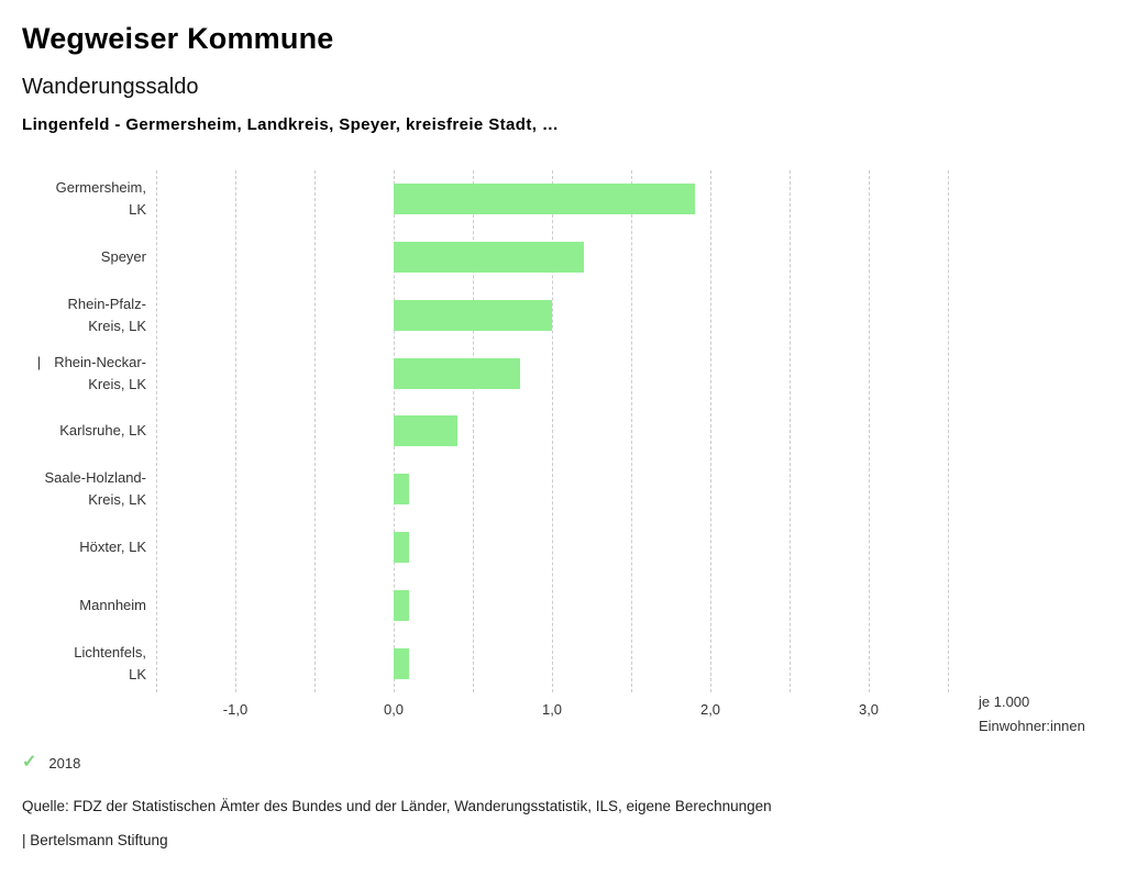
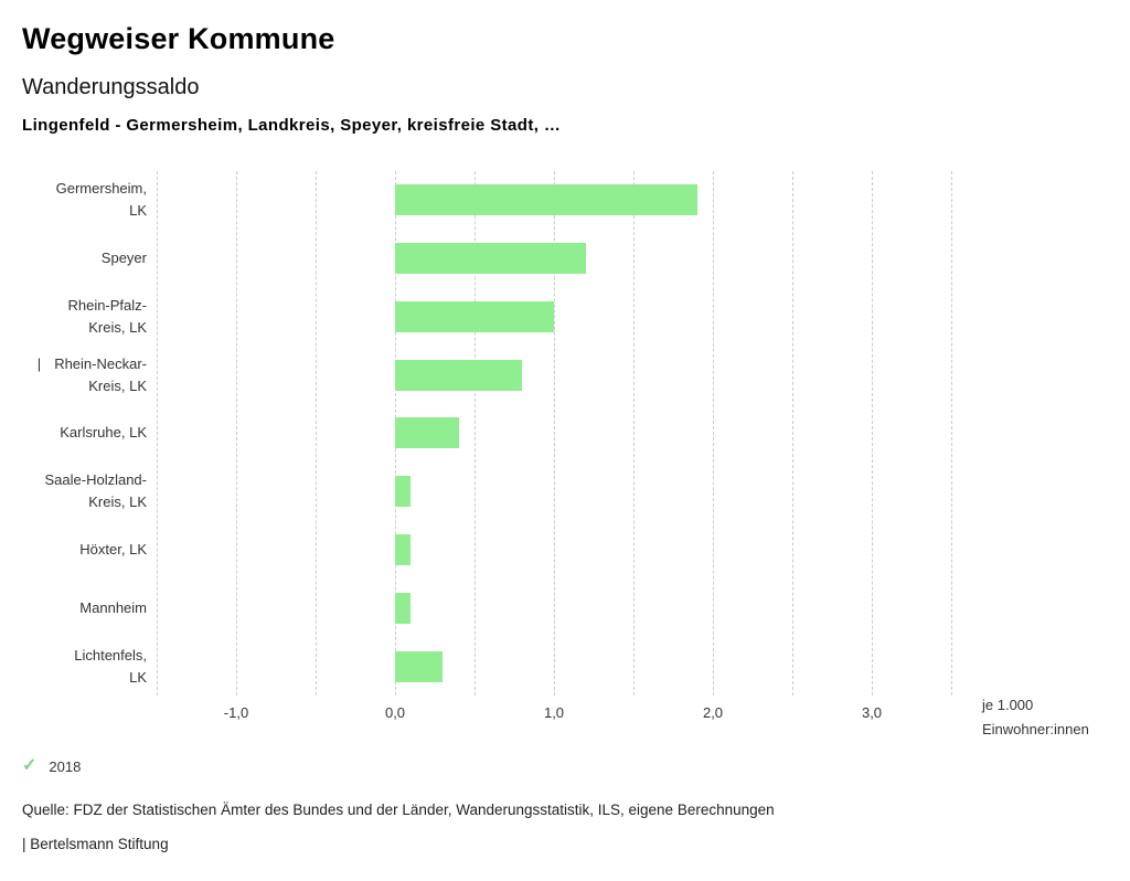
Lichtenfels, LK: 0,1 -> 0,3
